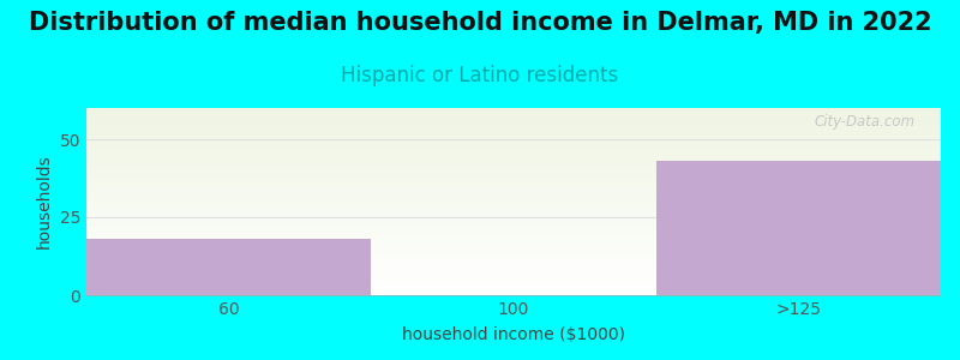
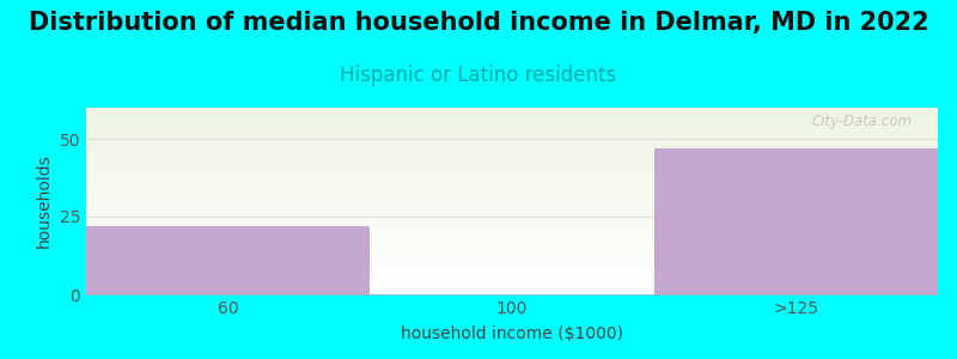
60: 18 -> 22
>125: 43 -> 47
